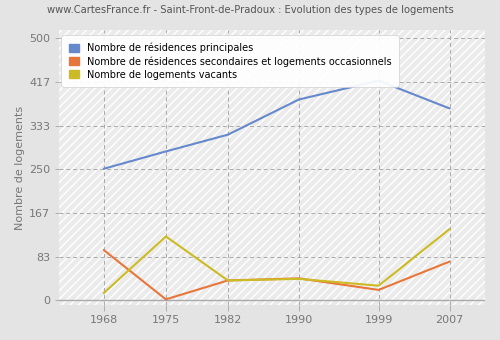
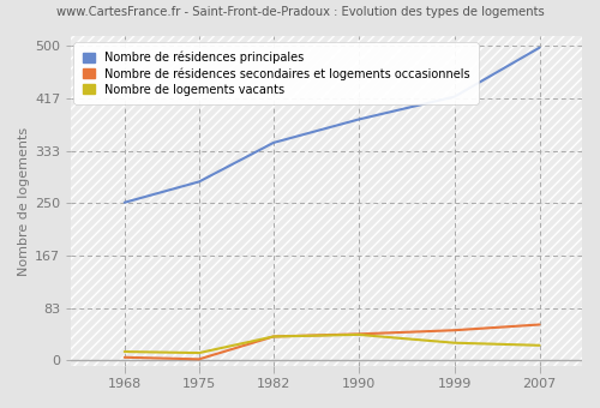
Nombre de résidences secondaires et logements occasionnels/1968: 96 -> 5
Nombre de logements vacants/1975: 122 -> 12
Nombre de résidences principales/1982: 316 -> 346
Nombre de résidences secondaires et logements occasionnels/1999: 20 -> 48
Nombre de résidences principales/2007: 366 -> 497
Nombre de résidences secondaires et logements occasionnels/2007: 74 -> 57
Nombre de logements vacants/2007: 136 -> 24
